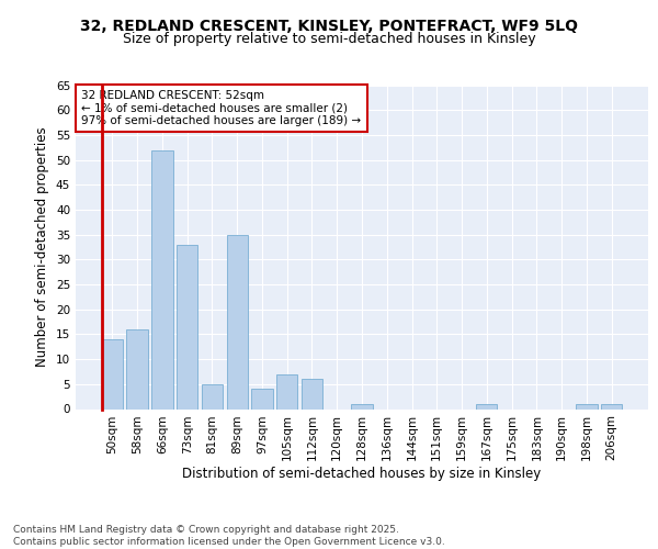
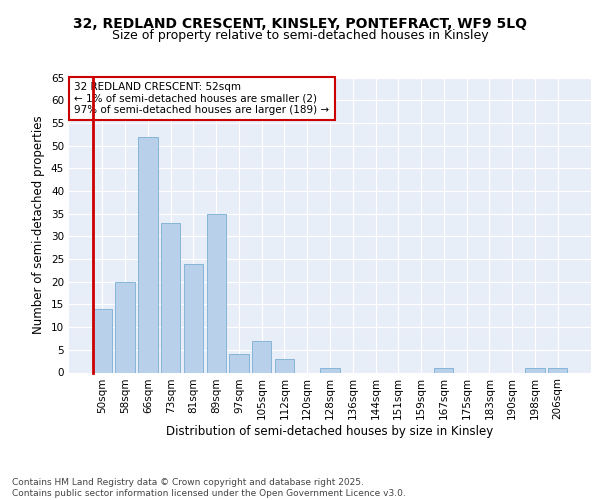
58sqm: 16 -> 20
81sqm: 5 -> 24
112sqm: 6 -> 3
